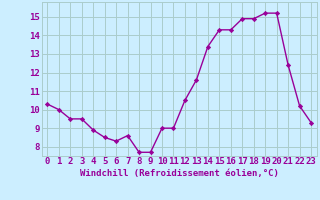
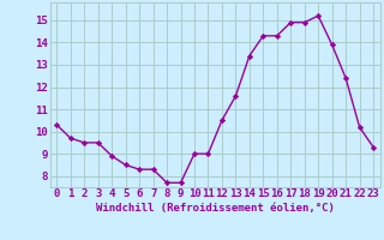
1: 10.0 -> 9.7
7: 8.6 -> 8.3
20: 15.2 -> 13.9
